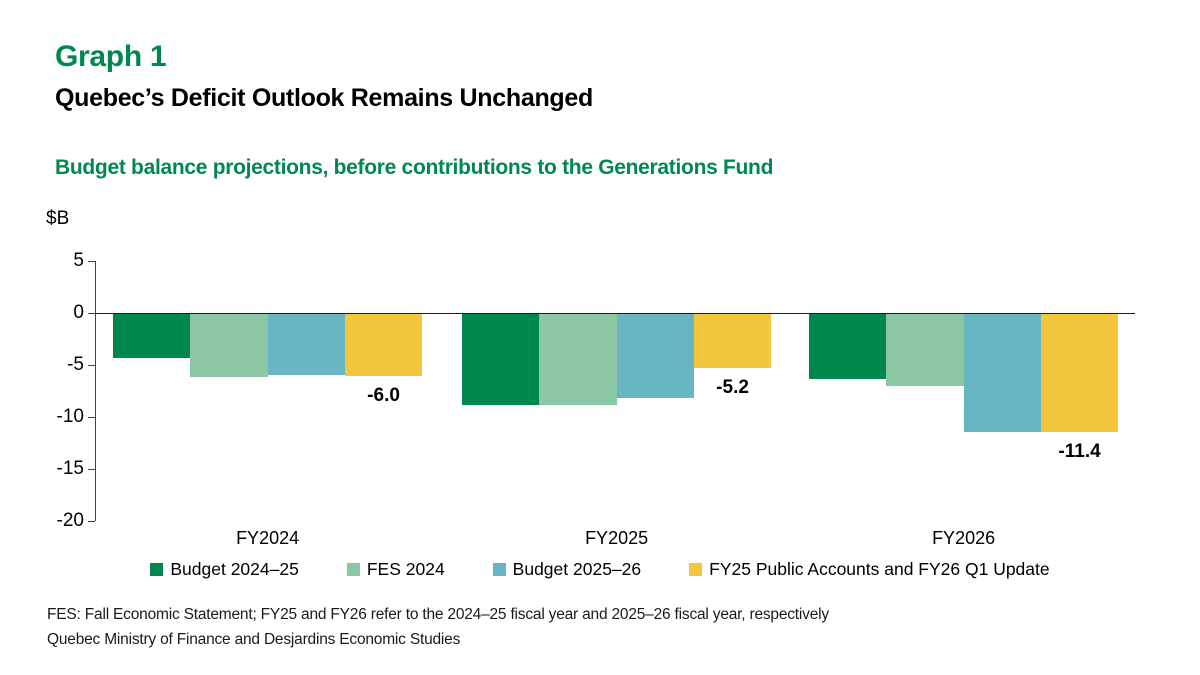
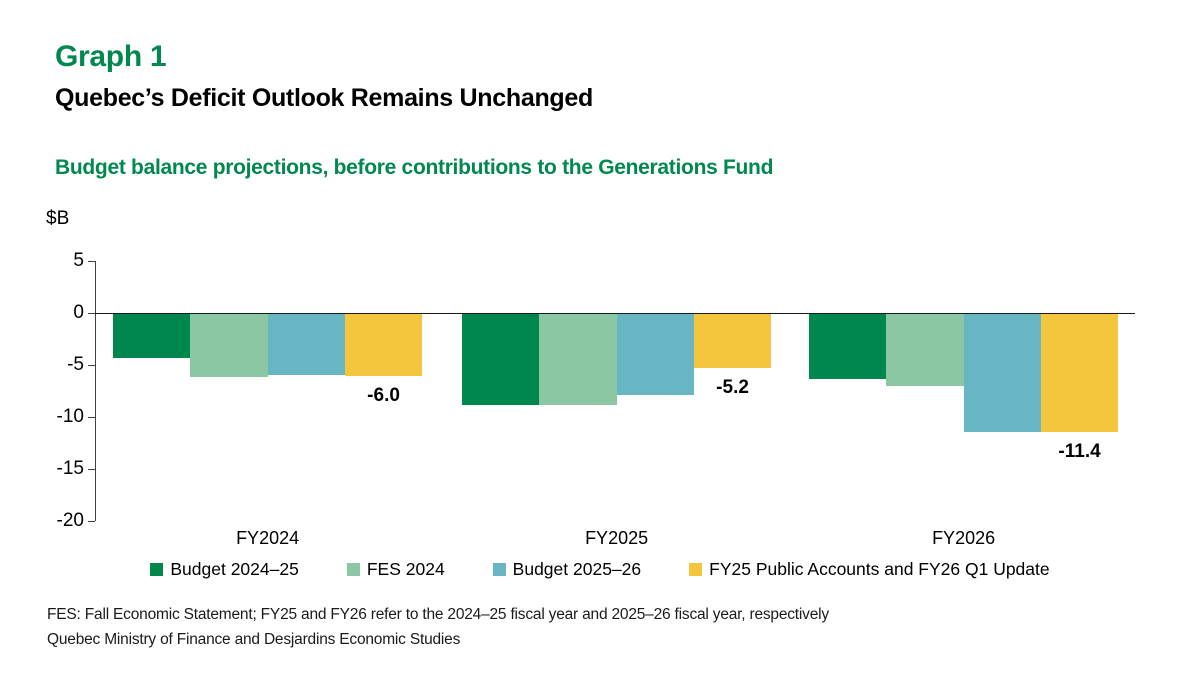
Budget 2025–26/FY2025: -8.1 -> -7.8
